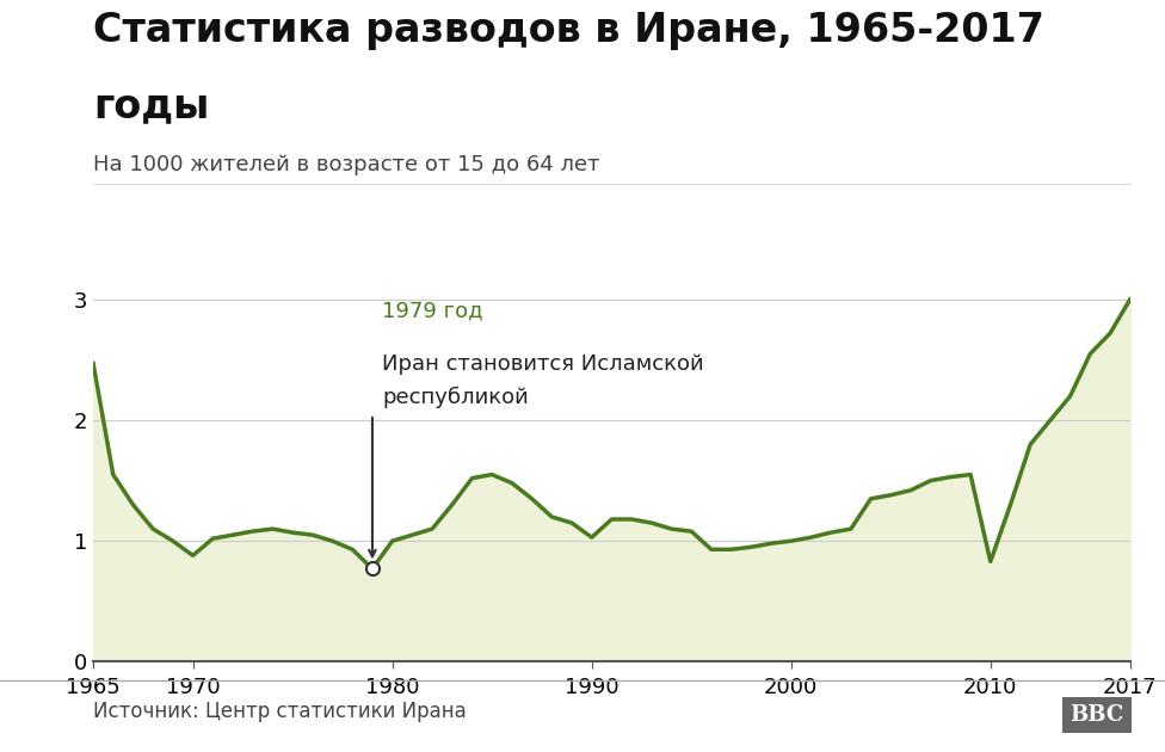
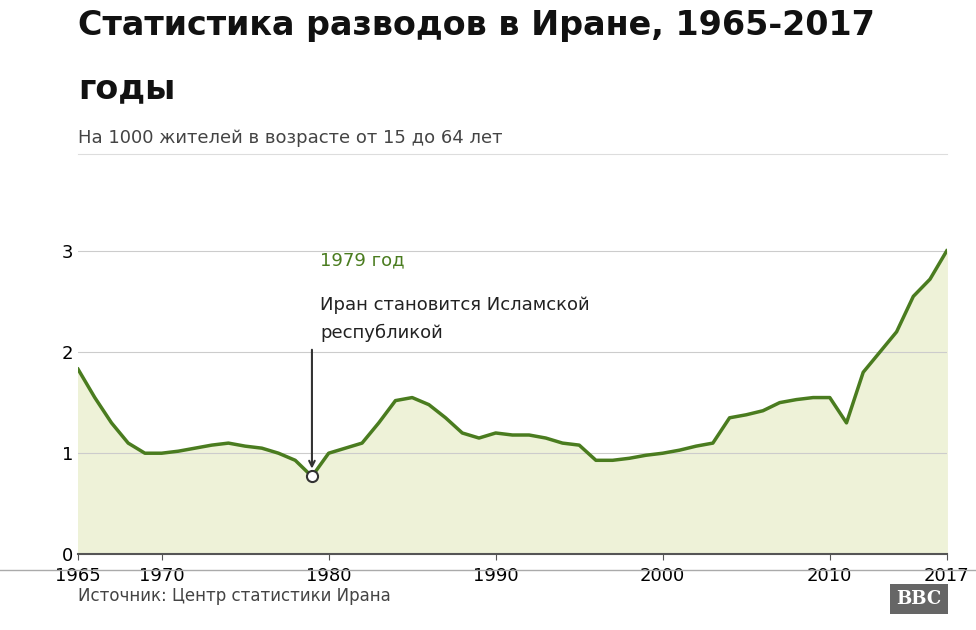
1965: 2.47 -> 1.83
1970: 0.88 -> 1.00
1990: 1.03 -> 1.20
2010: 0.83 -> 1.55
